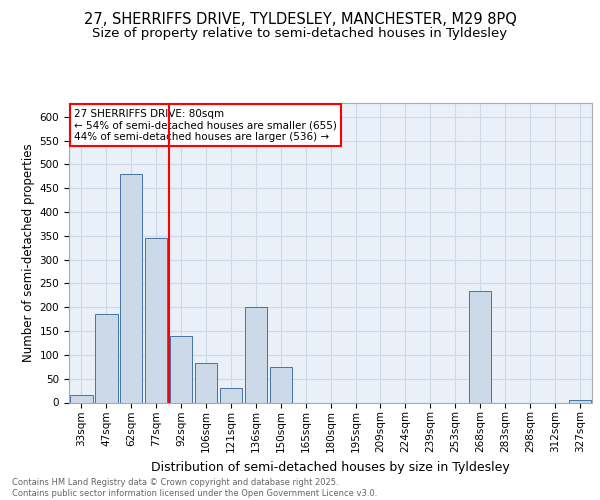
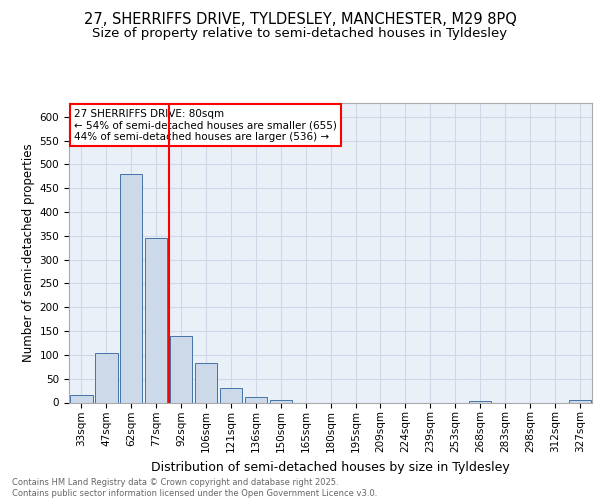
47sqm: 185 -> 105
136sqm: 200 -> 11
150sqm: 75 -> 6
268sqm: 235 -> 4
